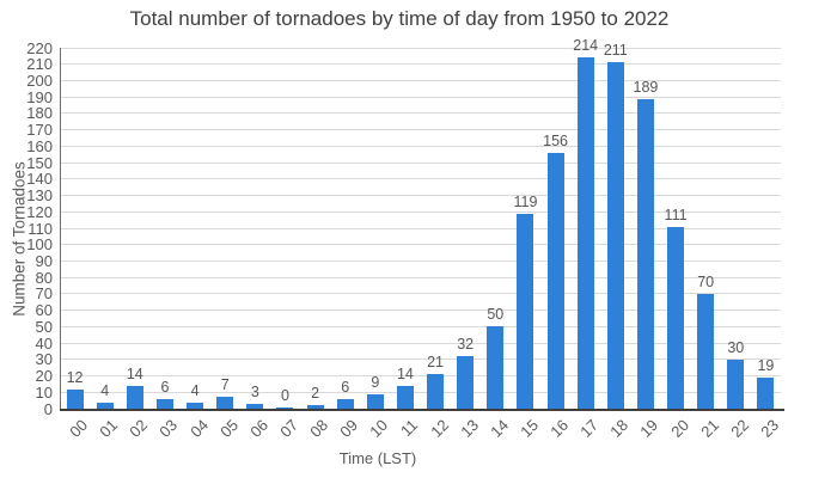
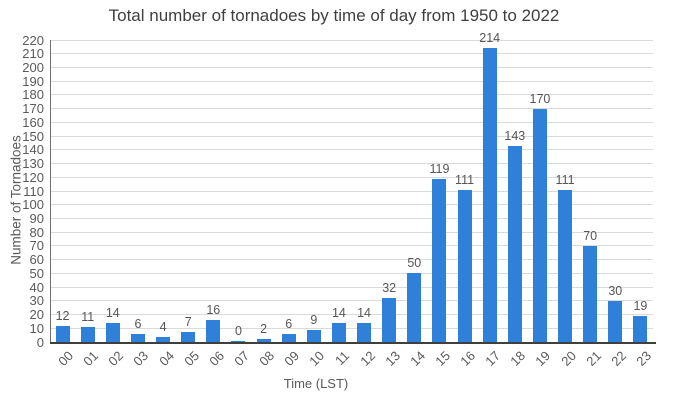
01: 4 -> 11
06: 3 -> 16
12: 21 -> 14
16: 156 -> 111
18: 211 -> 143
19: 189 -> 170
